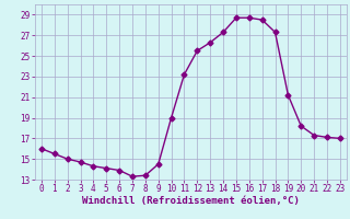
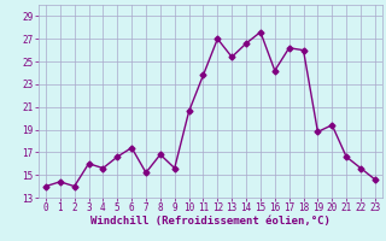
0: 16.0 -> 14.0
1: 15.5 -> 14.4
2: 15.0 -> 14.0
3: 14.7 -> 16.0
4: 14.3 -> 15.6
5: 14.1 -> 16.6
6: 13.9 -> 17.4
7: 13.3 -> 15.2
8: 13.4 -> 16.8
9: 14.5 -> 15.6
10: 19.0 -> 20.6
11: 23.2 -> 23.8
12: 25.5 -> 27.0
13: 26.3 -> 25.4
14: 27.3 -> 26.6
15: 28.7 -> 27.6
16: 28.7 -> 24.2
17: 28.5 -> 26.2
18: 27.3 -> 26.0
19: 21.2 -> 18.8
20: 18.2 -> 19.4
21: 17.3 -> 16.6
22: 17.1 -> 15.6
23: 17.0 -> 14.6
